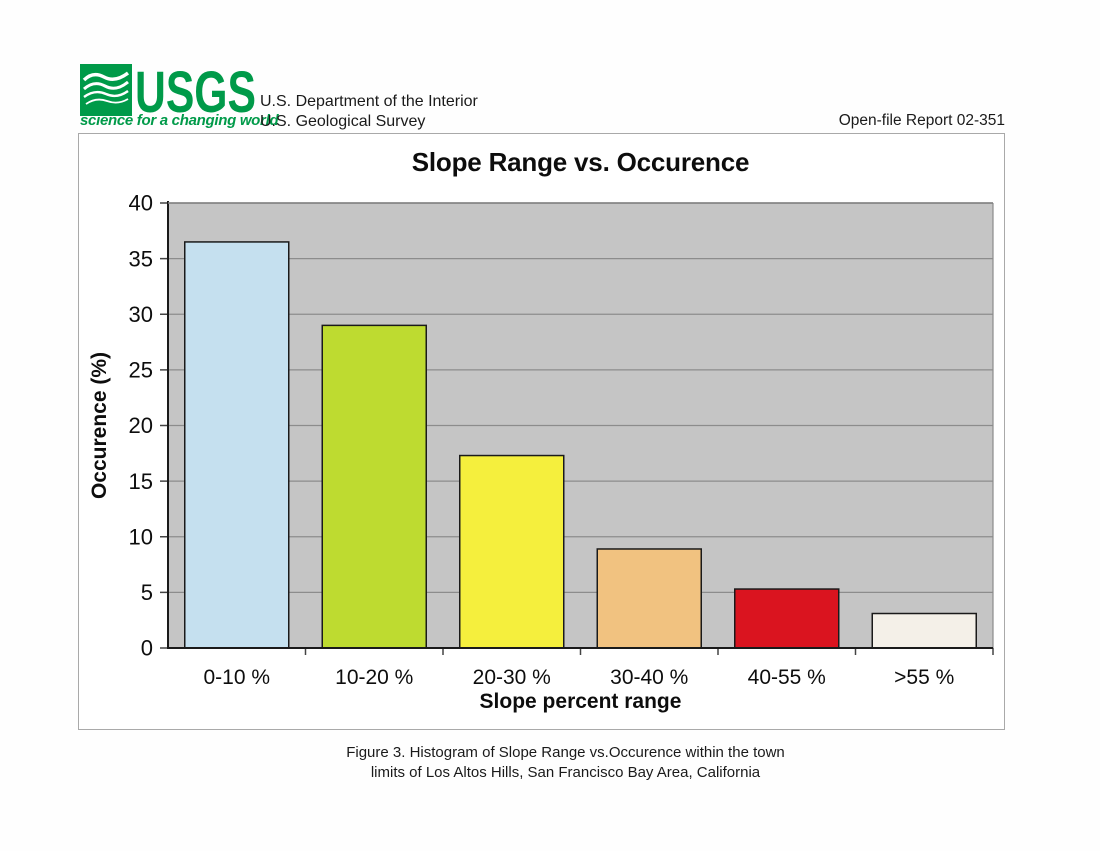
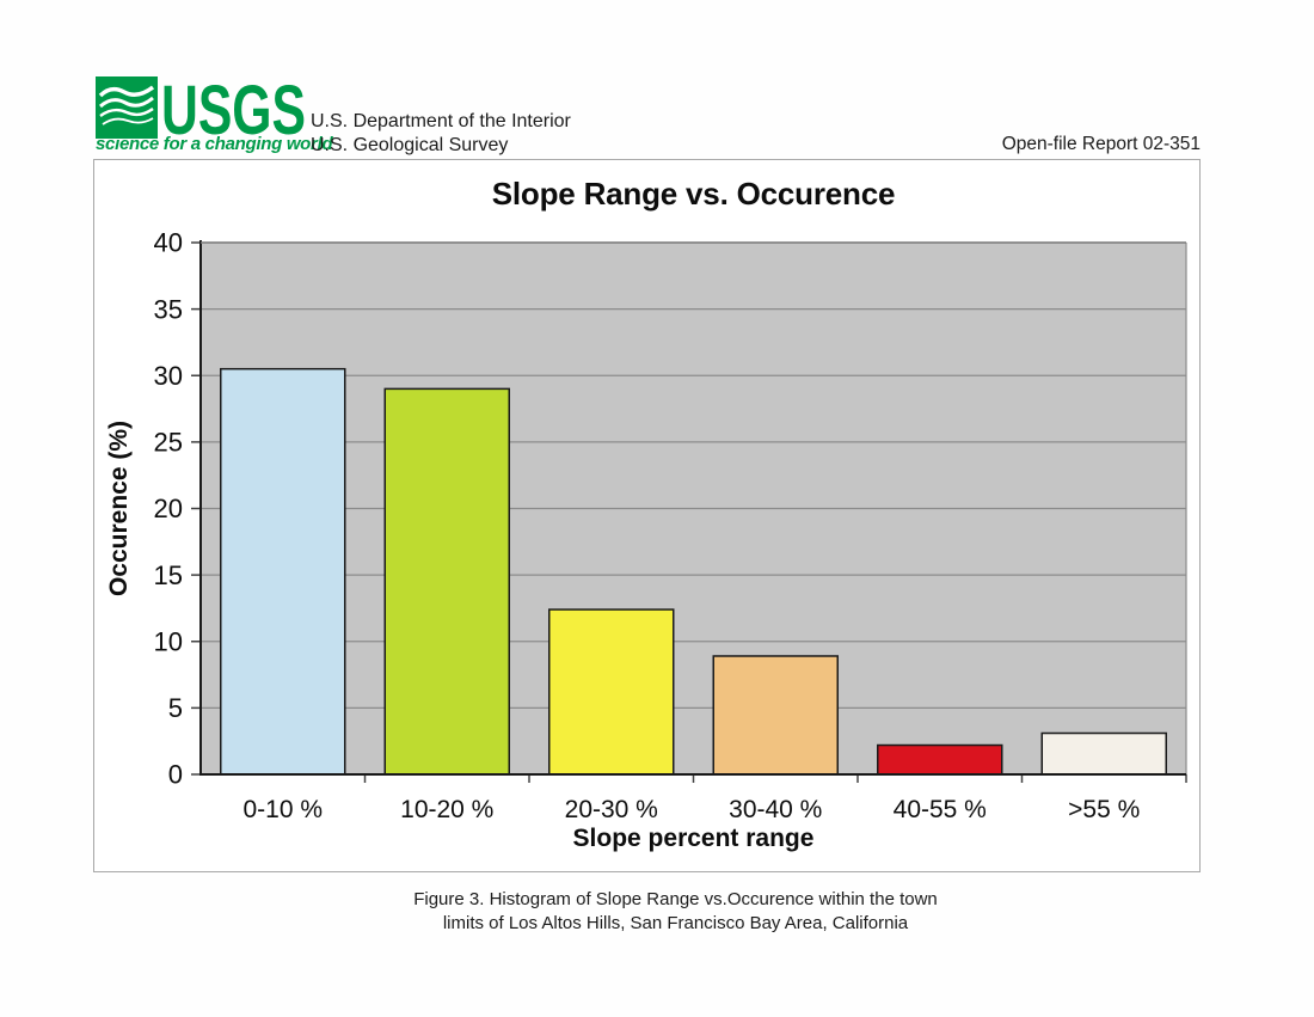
0-10 %: 36.5 -> 30.5
20-30 %: 17.3 -> 12.4
40-55 %: 5.3 -> 2.2
